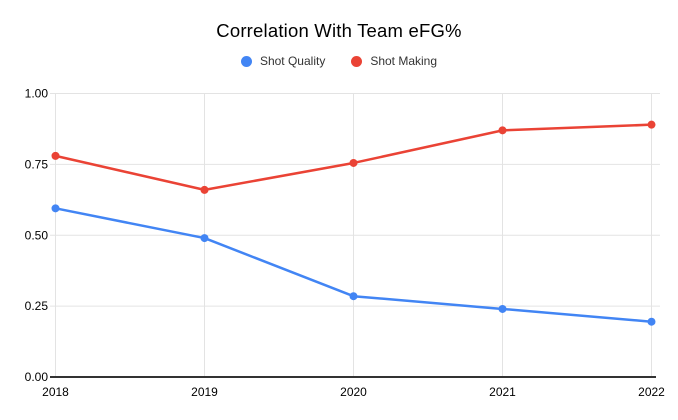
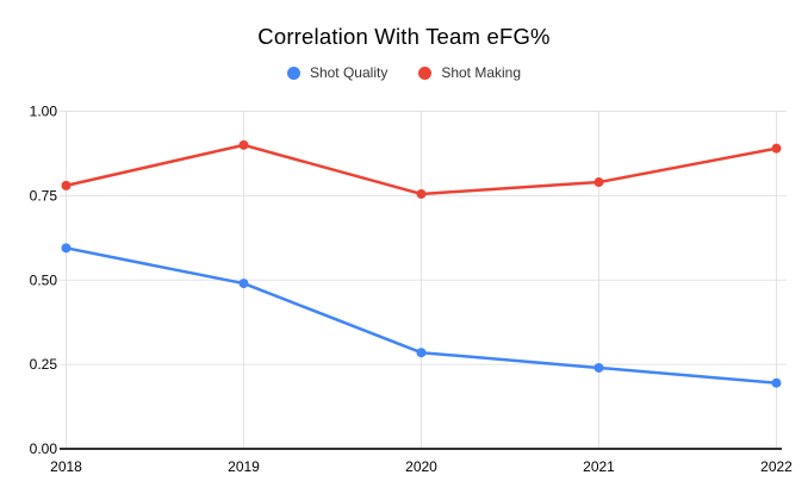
Shot Making/2019: 0.66 -> 0.90
Shot Making/2021: 0.87 -> 0.79
